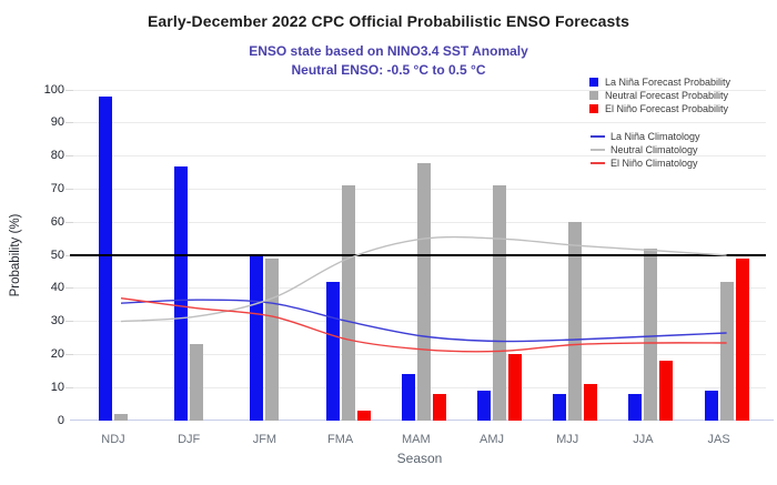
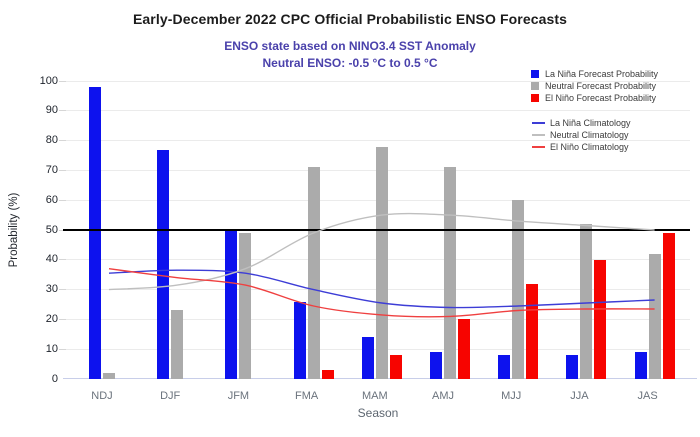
La Niña Forecast Probability/FMA: 42 -> 26
El Niño Forecast Probability/MJJ: 11 -> 32
El Niño Forecast Probability/JJA: 18 -> 40
